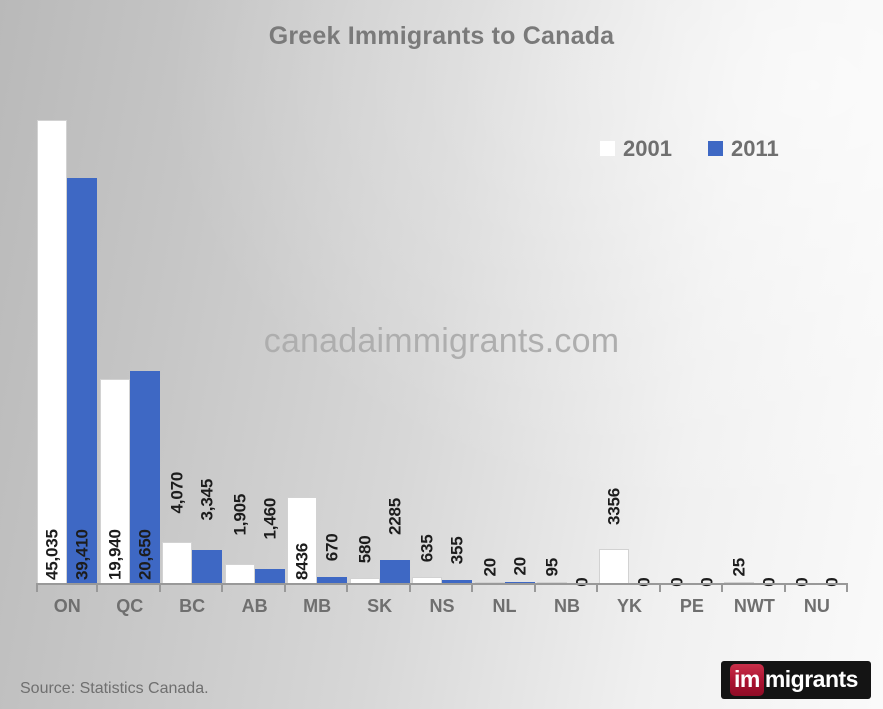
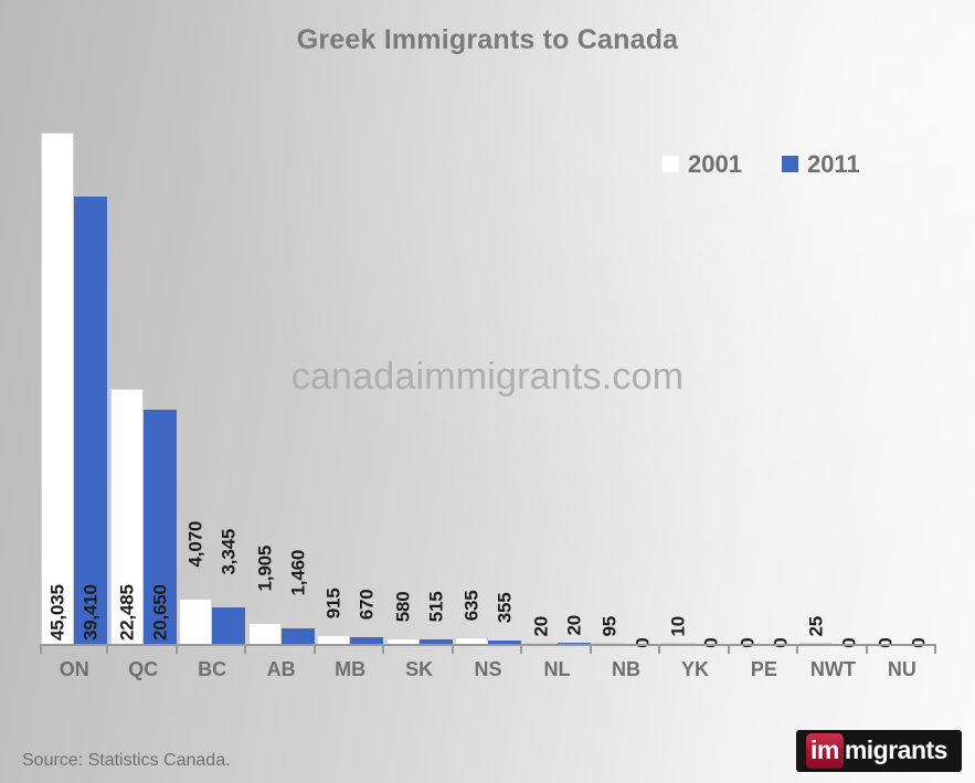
2001/QC: 19,940 -> 22,485
2001/MB: 8436 -> 915
2011/SK: 2285 -> 515
2001/YK: 3356 -> 10
